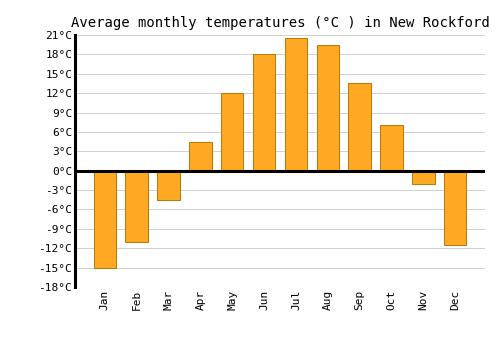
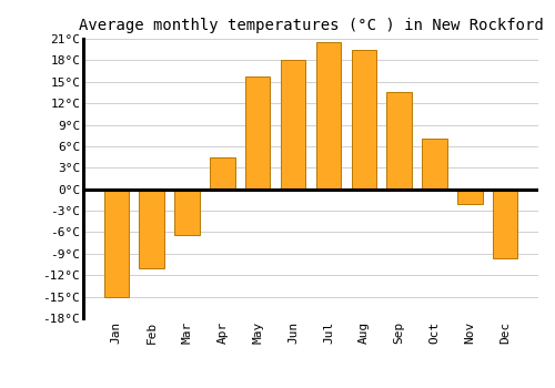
Mar: -4.5°C -> -6.4°C
May: 12.0°C -> 15.8°C
Dec: -11.5°C -> -9.6°C
